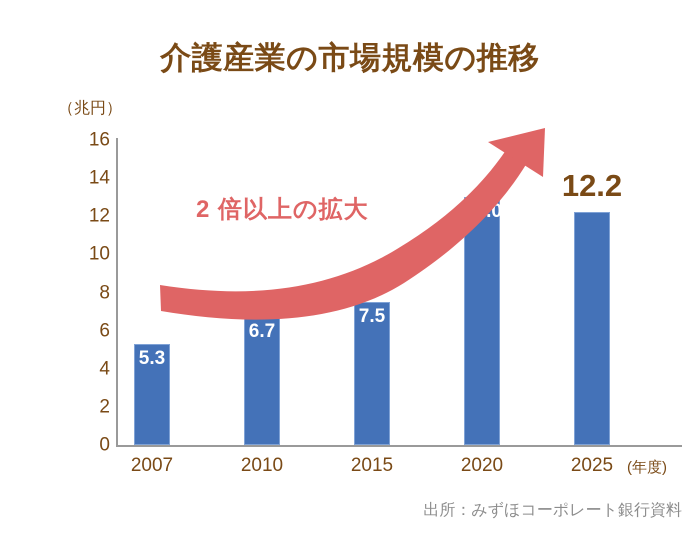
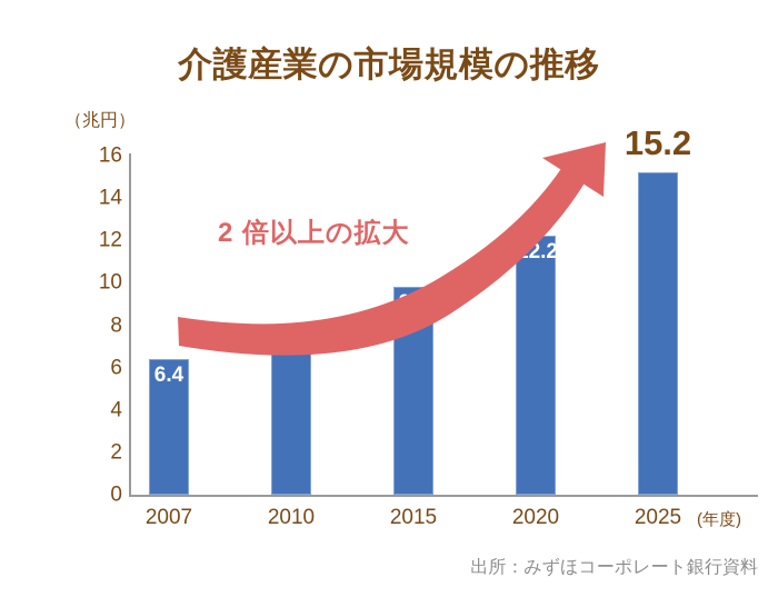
2007: 5.3 -> 6.4
2010: 6.7 -> 7.9
2015: 7.5 -> 9.8
2020: 13.0 -> 12.2
2025: 12.2 -> 15.2
